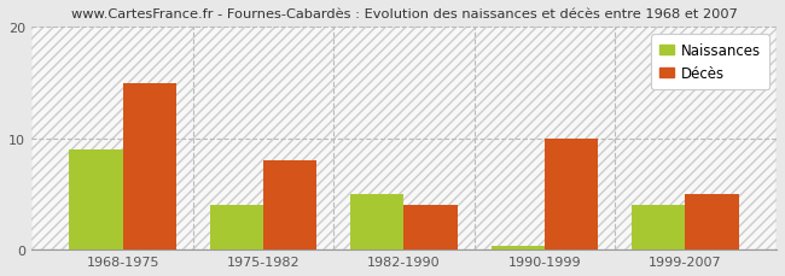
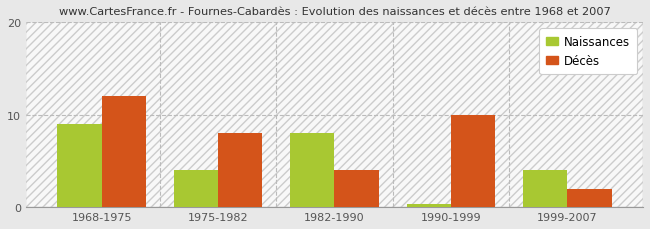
Décès/1968-1975: 15 -> 12
Naissances/1982-1990: 5.0 -> 8.0
Décès/1999-2007: 5 -> 2
